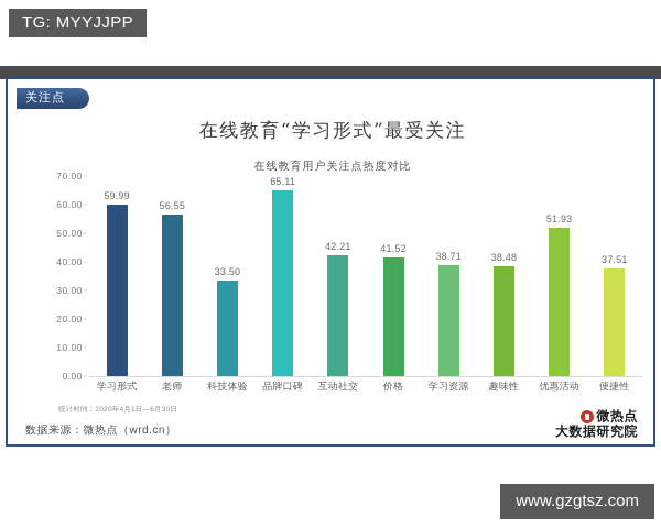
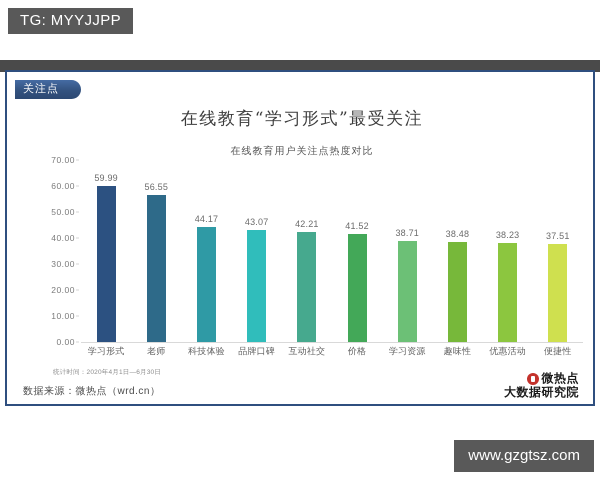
科技体验: 33.50 -> 44.17
品牌口碑: 65.11 -> 43.07
优惠活动: 51.93 -> 38.23
